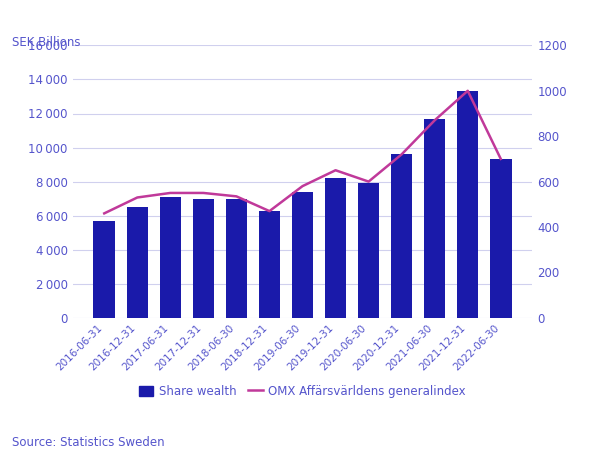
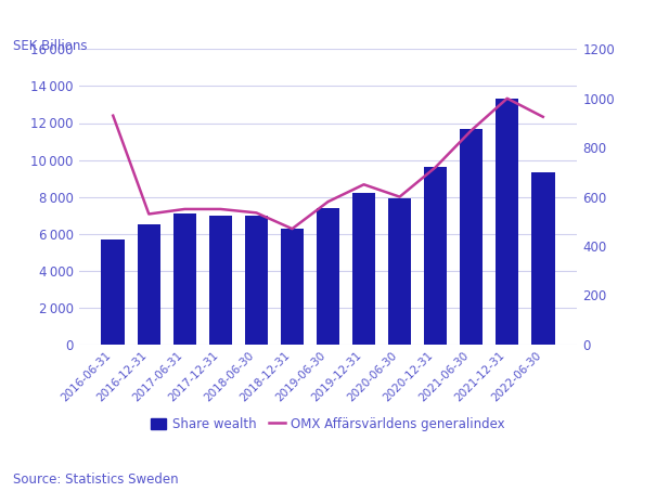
OMX Affärsvärldens generalindex/2016-06-31: 460 -> 930
OMX Affärsvärldens generalindex/2022-06-30: 700 -> 925
